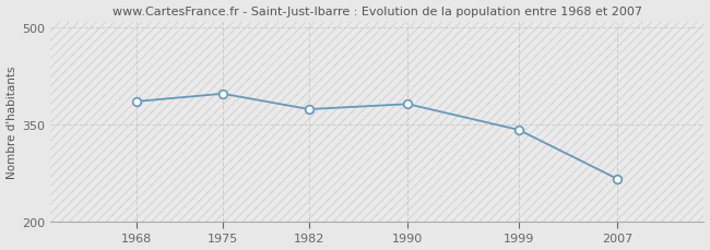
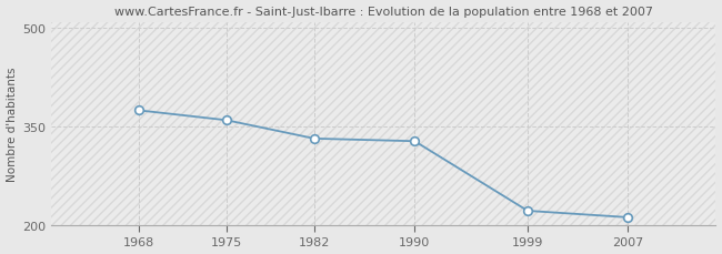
1968: 386 -> 375
1975: 398 -> 360
1982: 374 -> 332
1990: 382 -> 328
1999: 342 -> 222
2007: 266 -> 212
